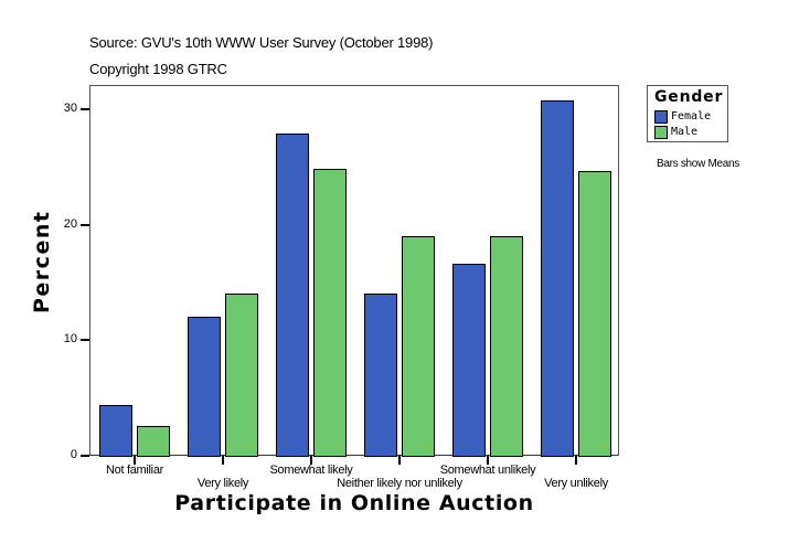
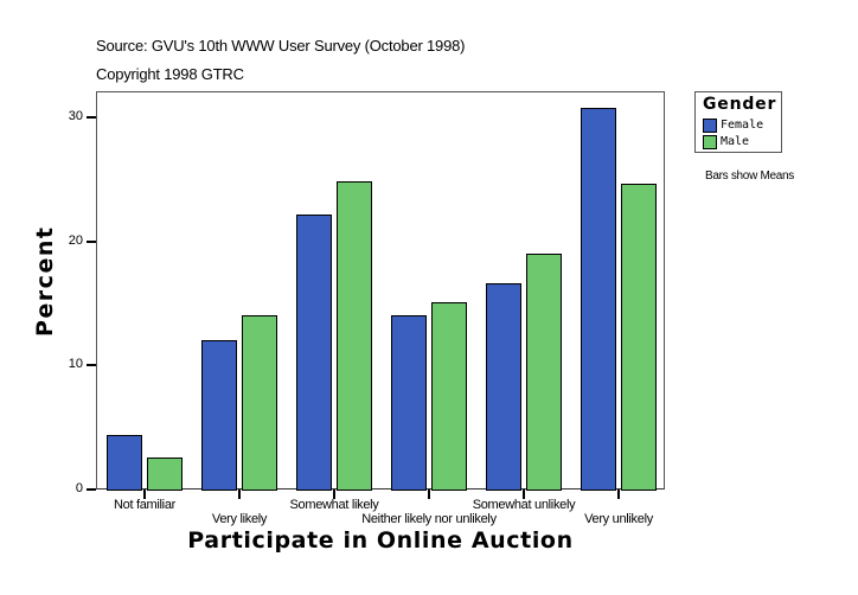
Female/Somewhat likely: 27.9 -> 22.2
Male/Neither likely nor unlikely: 19.0 -> 15.1
